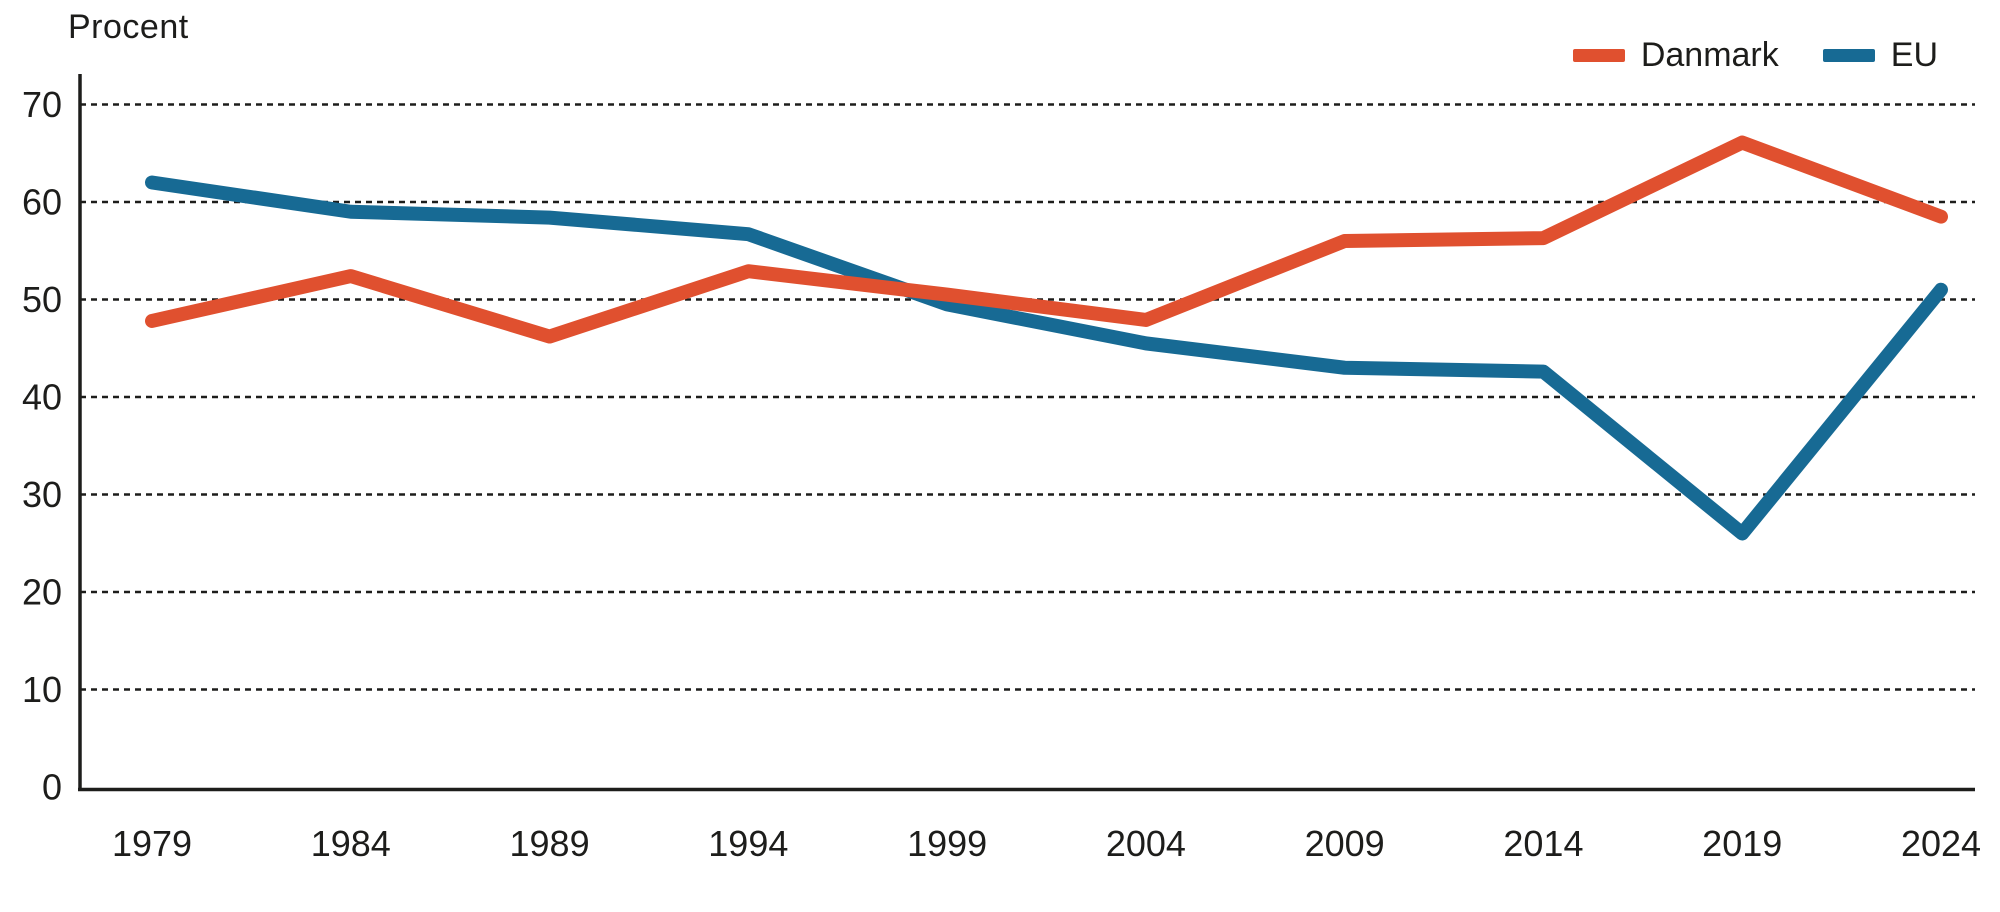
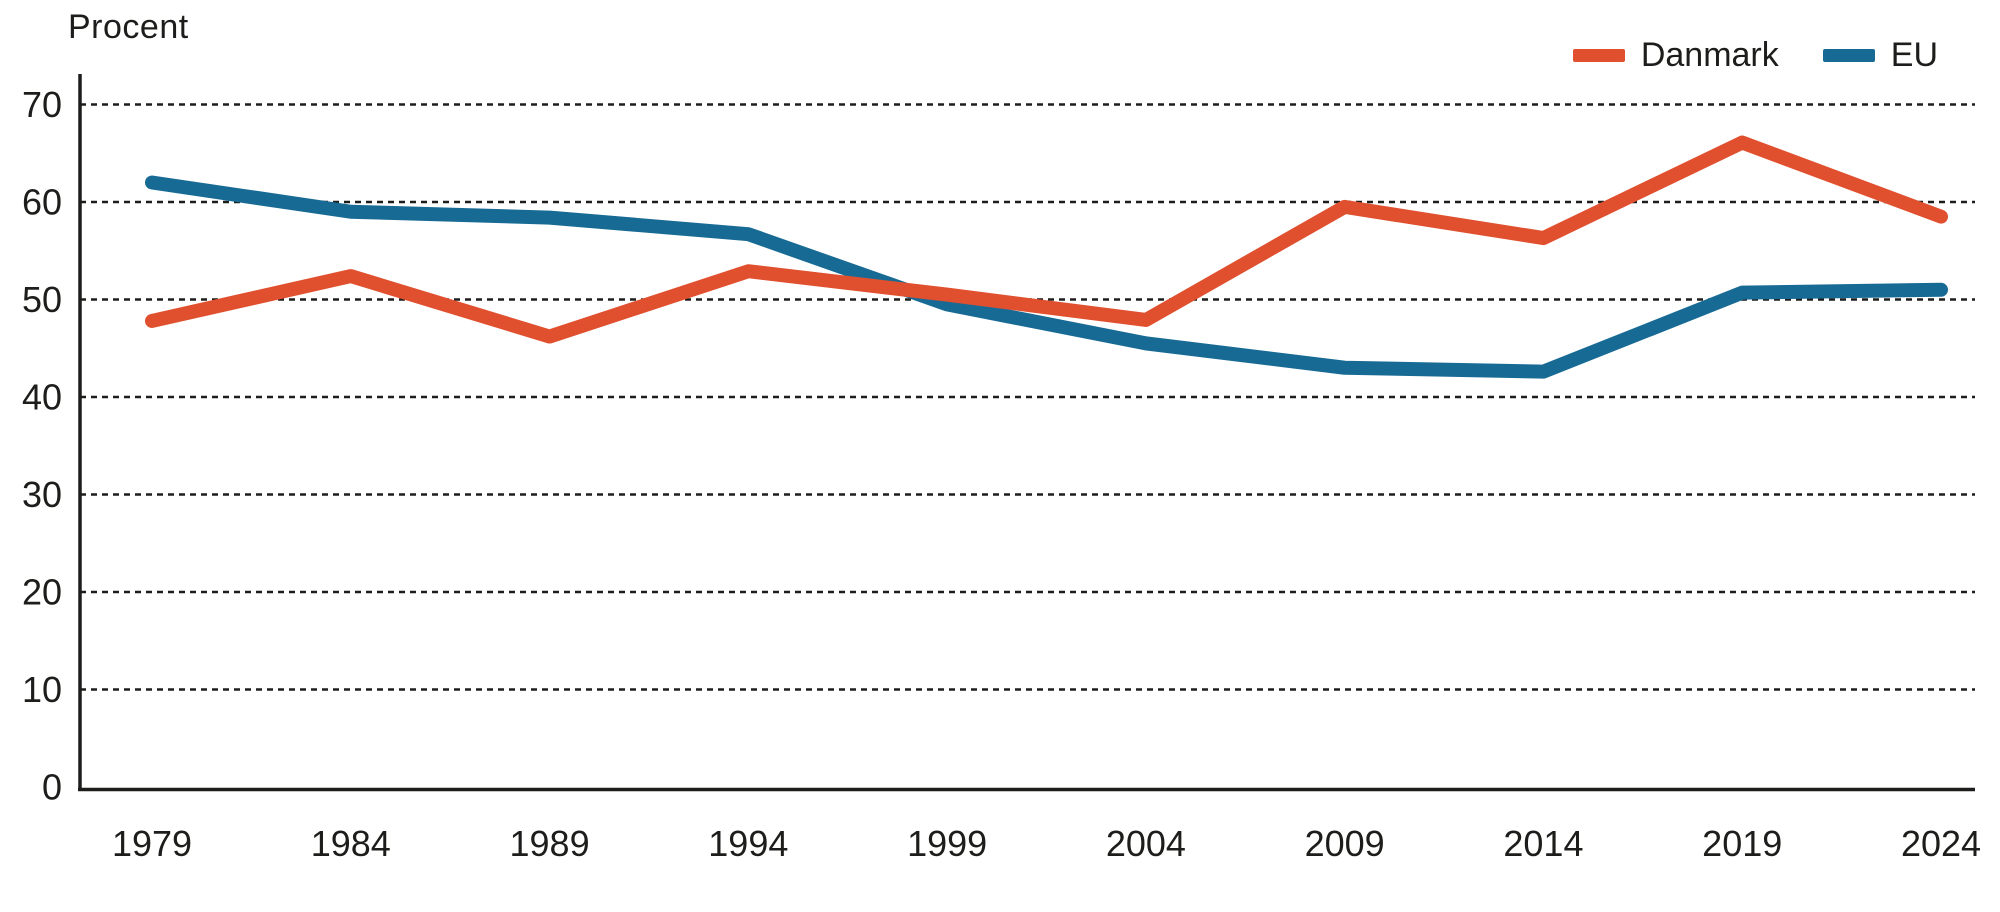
Danmark/2009: 56 -> 60
EU/2019: 26 -> 51
